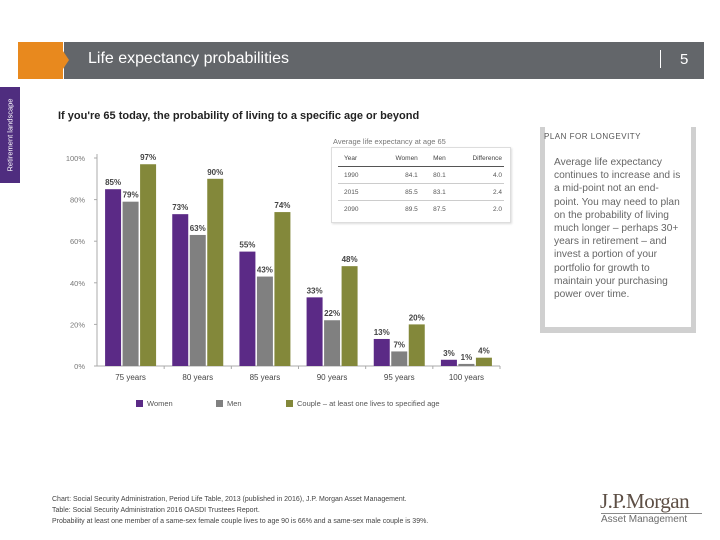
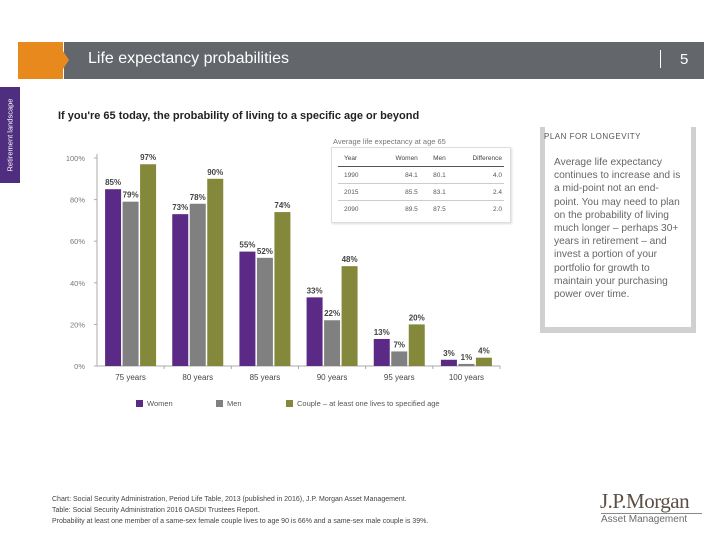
Men/80 years: 63% -> 78%
Men/85 years: 43% -> 52%
